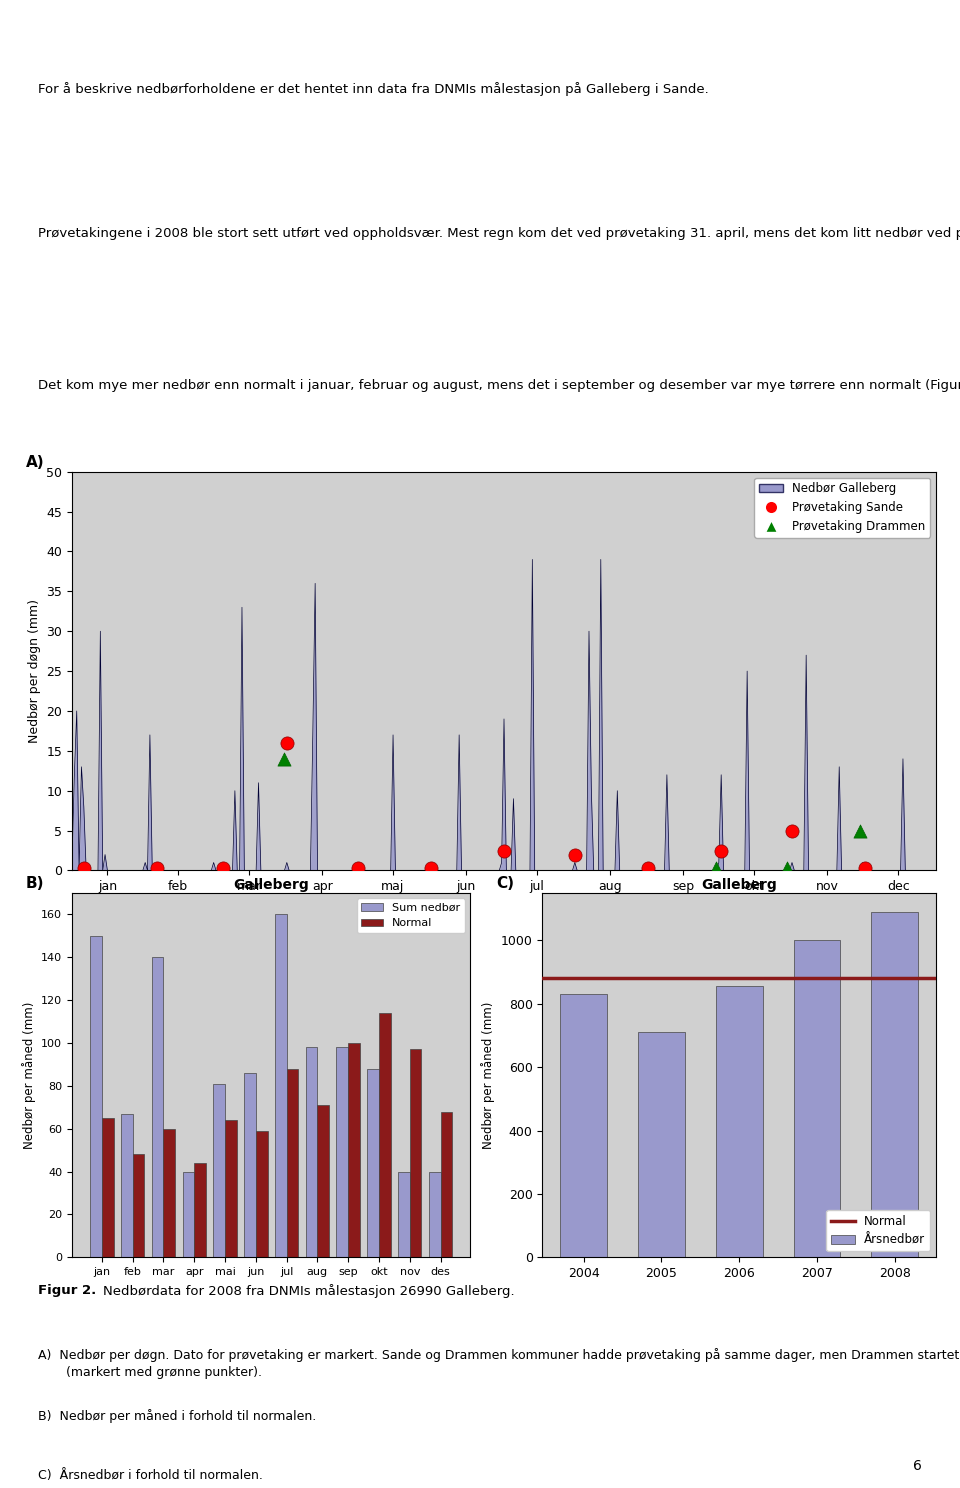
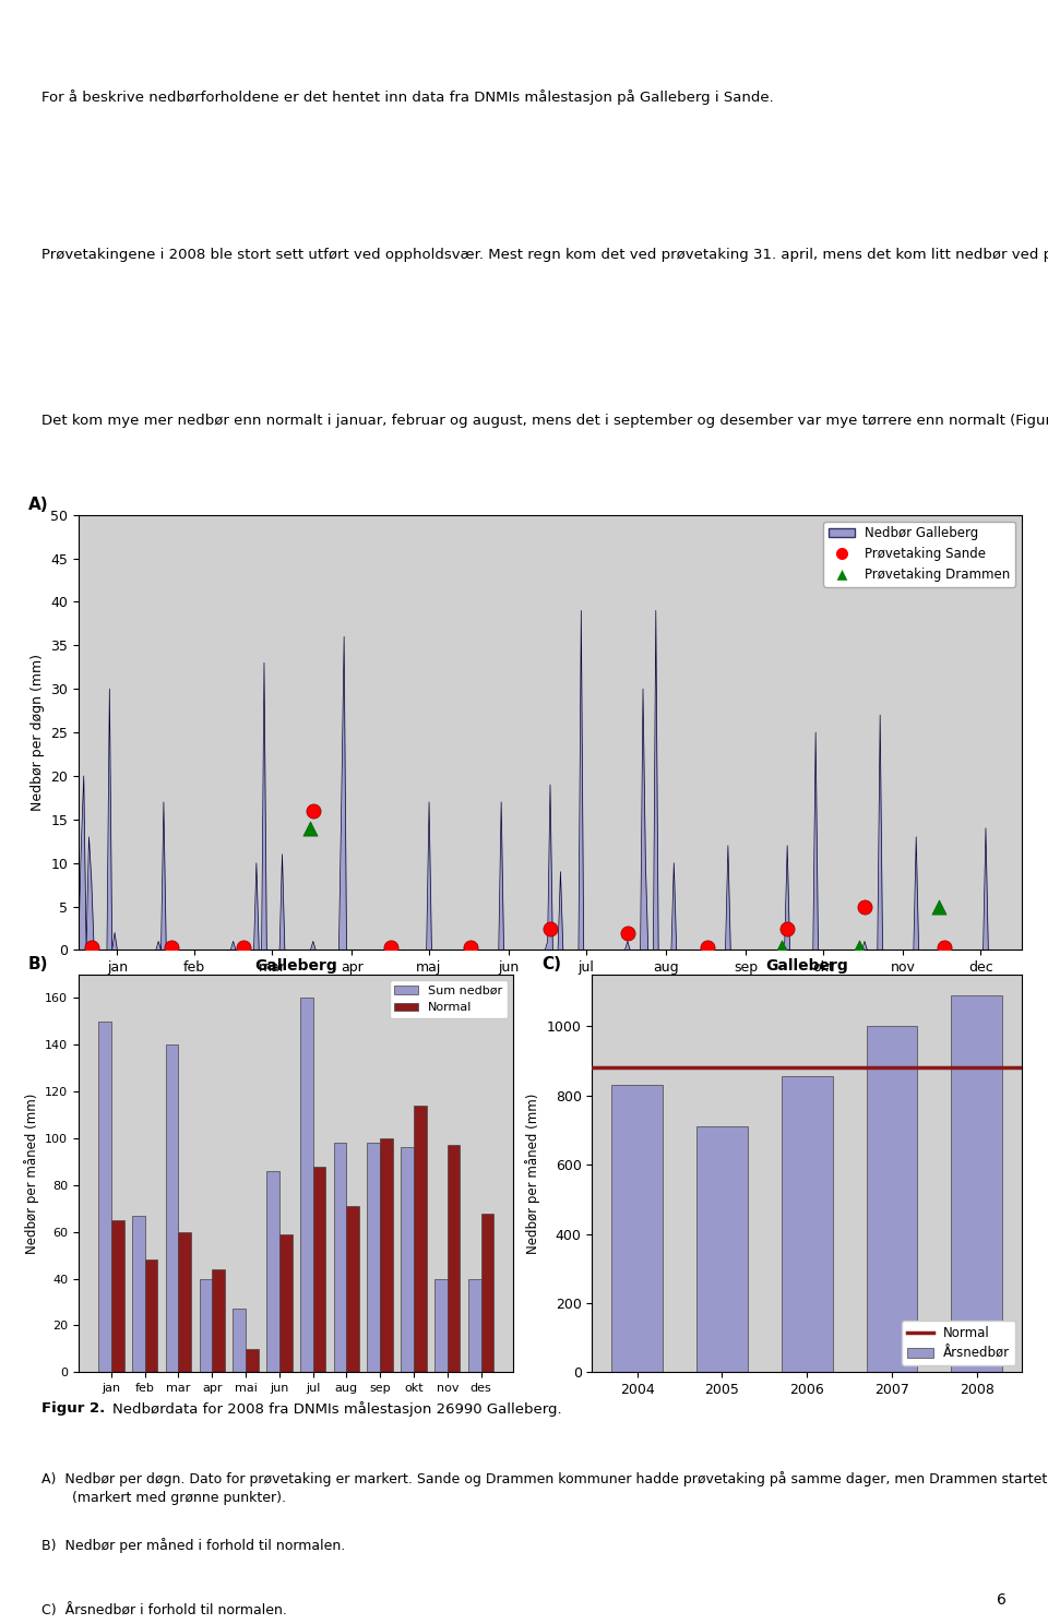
Sum nedbør/mai: 81 -> 27
Normal/mai: 64 -> 10
Sum nedbør/okt: 88 -> 96
